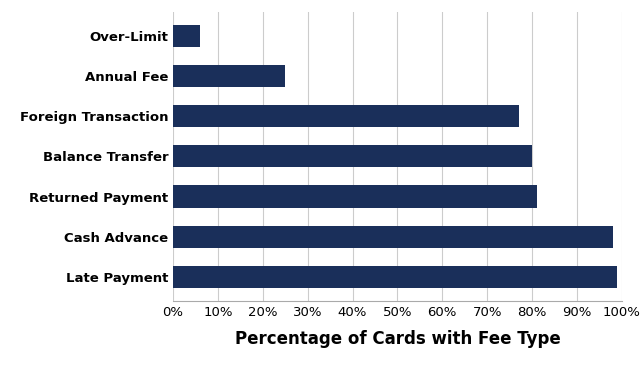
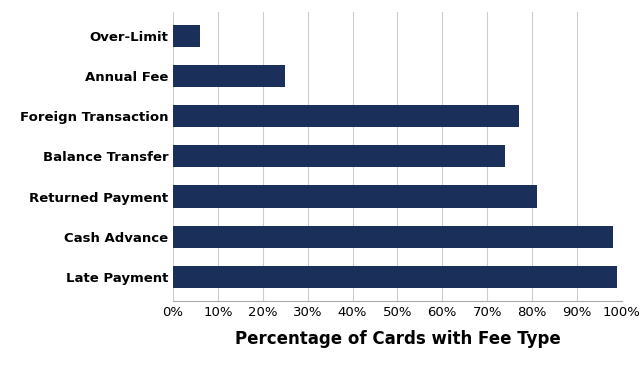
Balance Transfer: 80% -> 74%
